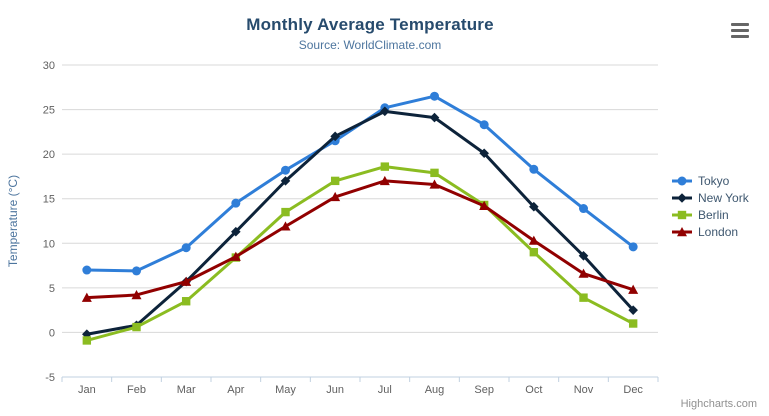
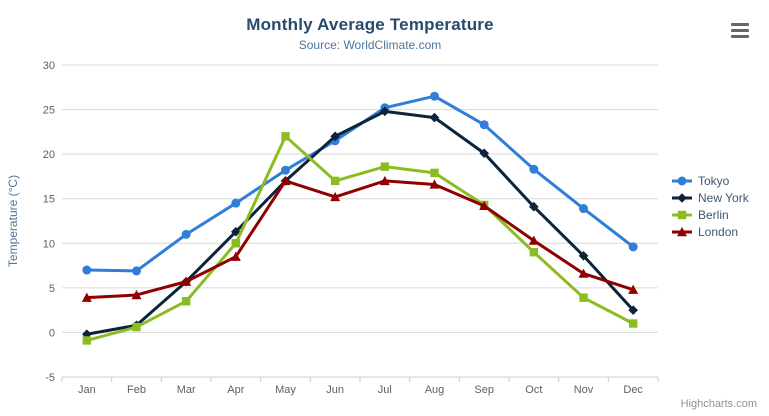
Tokyo/Mar: 10 -> 11
Berlin/Apr: 8 -> 10
Berlin/May: 14 -> 22
London/May: 12 -> 17
